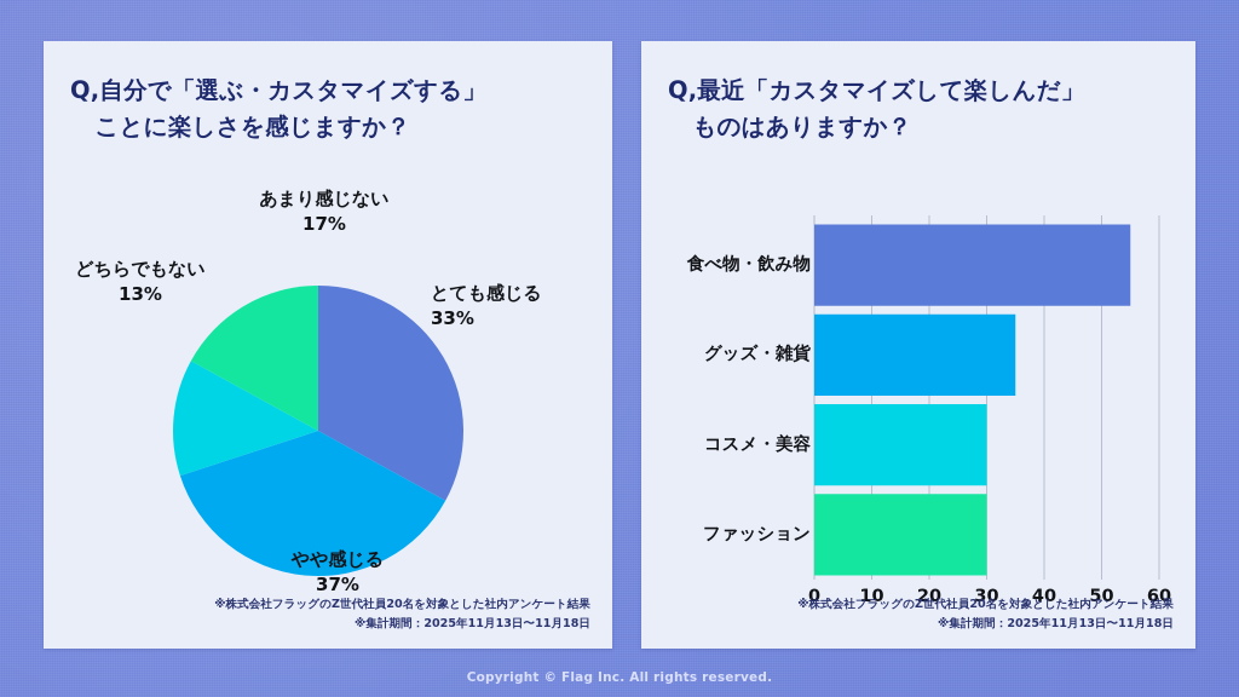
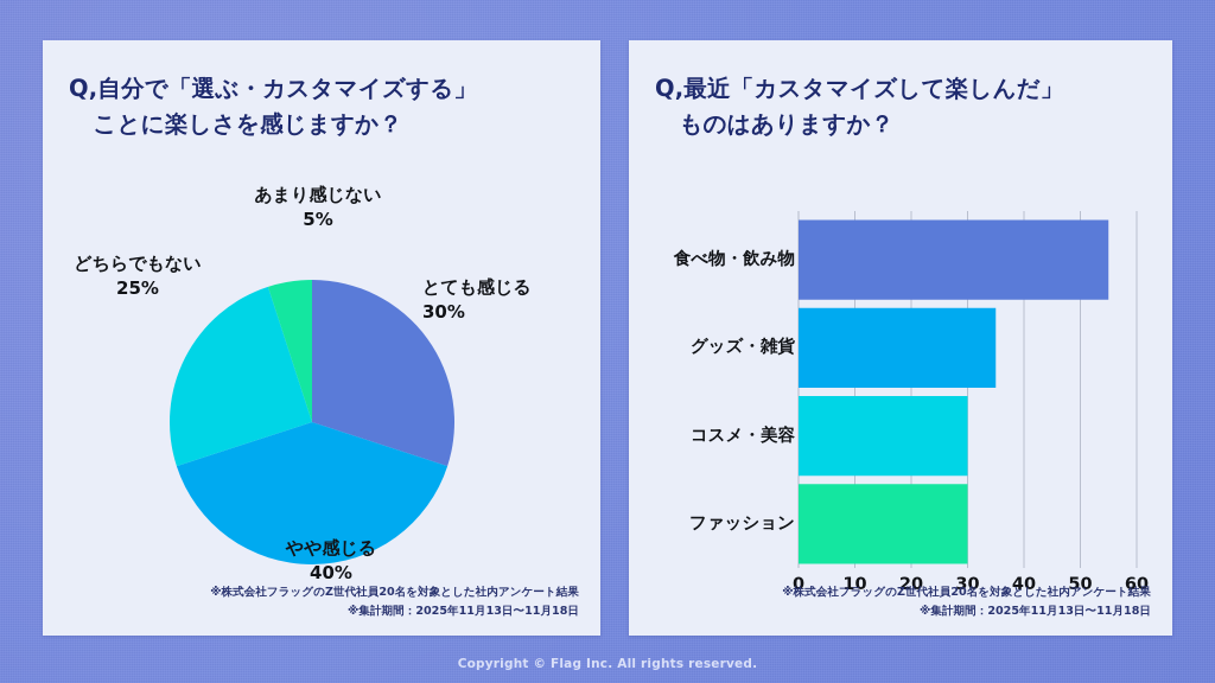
Q,自分で「選ぶ・カスタマイズする」ことに楽しさを感じますか？/とても感じる: 33% -> 30%
Q,自分で「選ぶ・カスタマイズする」ことに楽しさを感じますか？/やや感じる: 37% -> 40%
Q,自分で「選ぶ・カスタマイズする」ことに楽しさを感じますか？/どちらでもない: 13% -> 25%
Q,自分で「選ぶ・カスタマイズする」ことに楽しさを感じますか？/あまり感じない: 17% -> 5%
